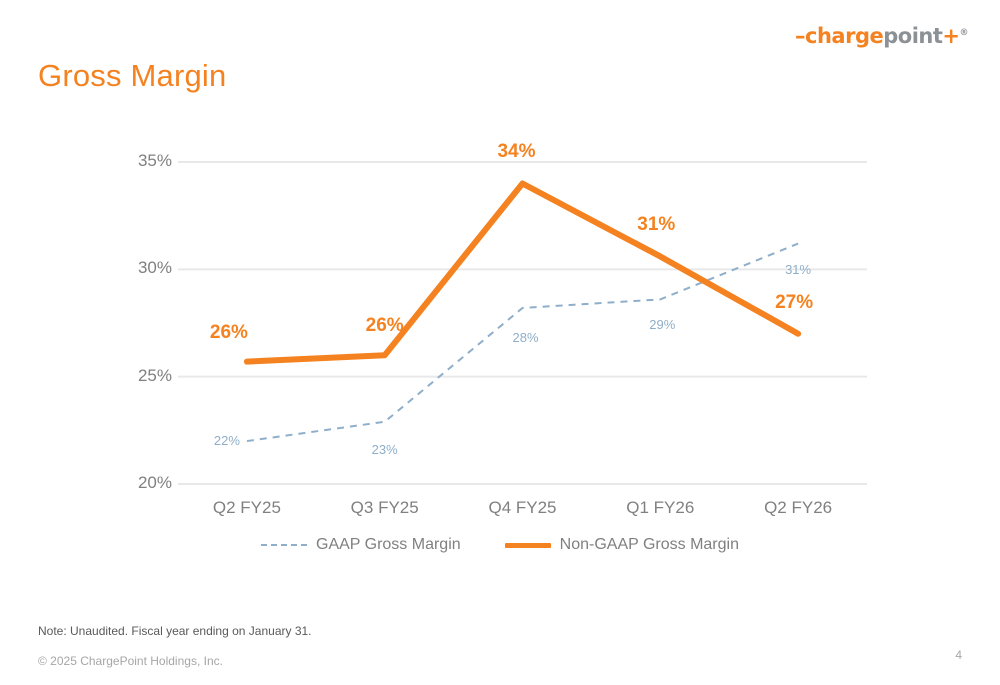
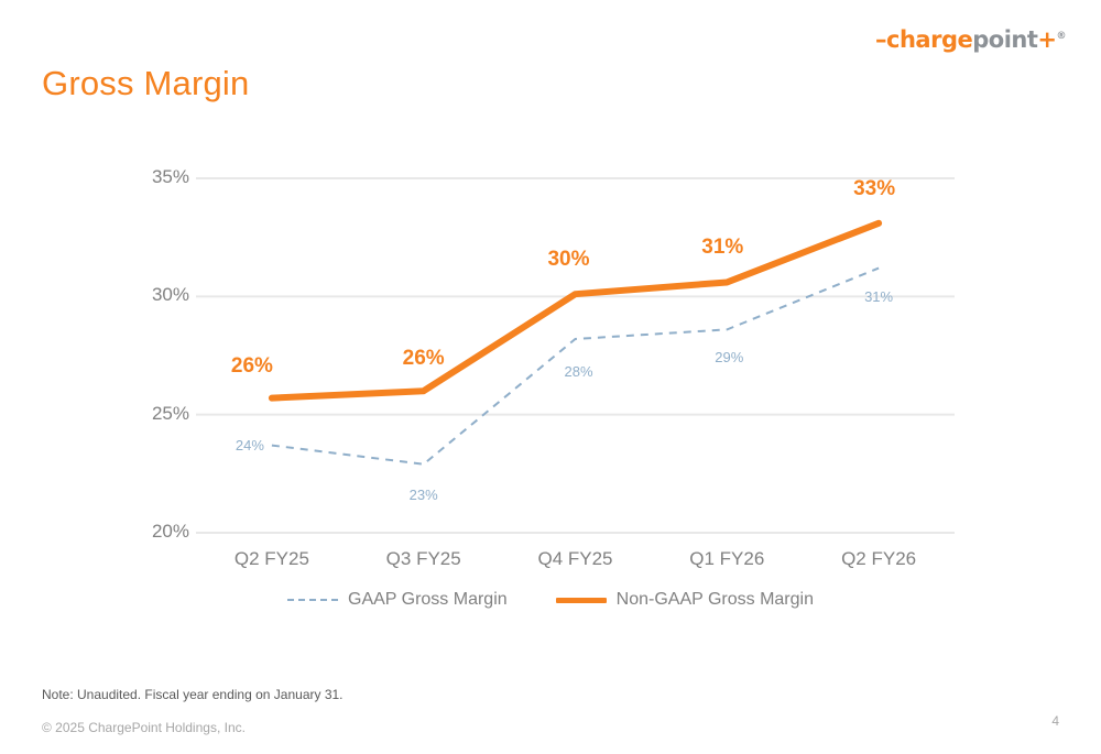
GAAP Gross Margin/Q2 FY25: 22% -> 24%
Non-GAAP Gross Margin/Q4 FY25: 34% -> 30%
Non-GAAP Gross Margin/Q2 FY26: 27% -> 33%
